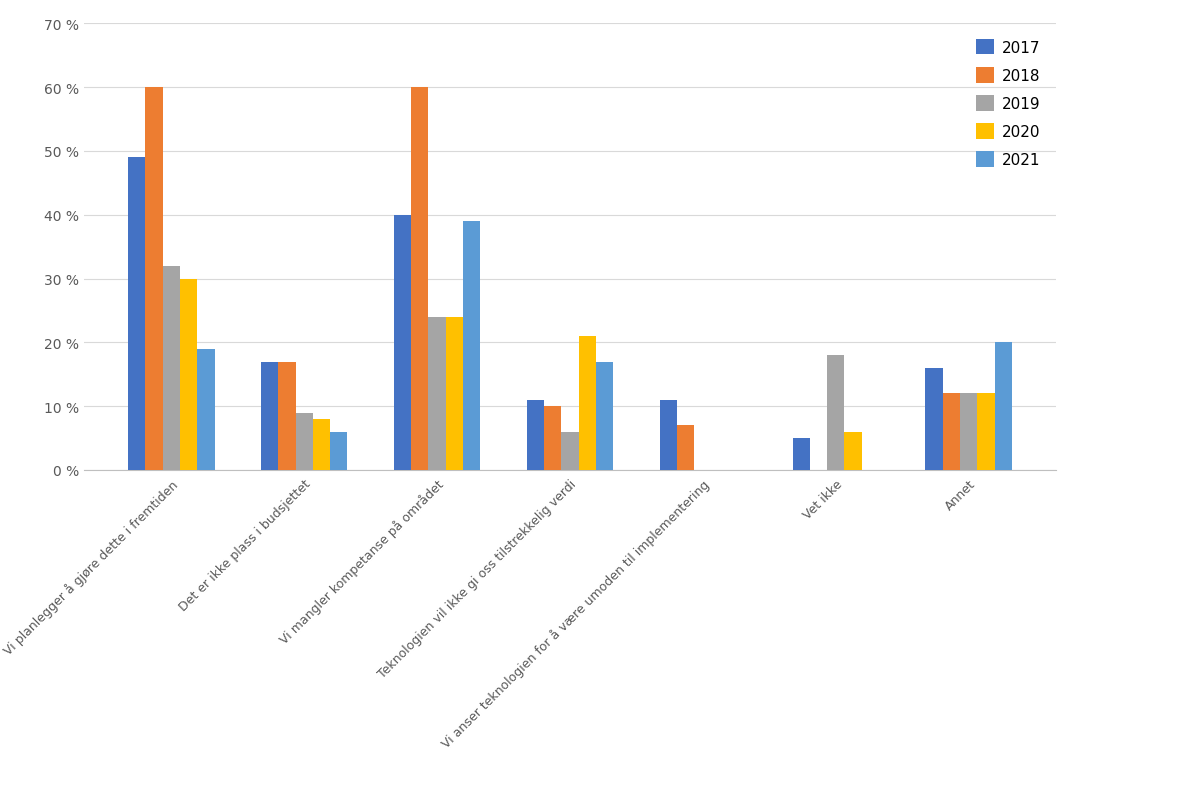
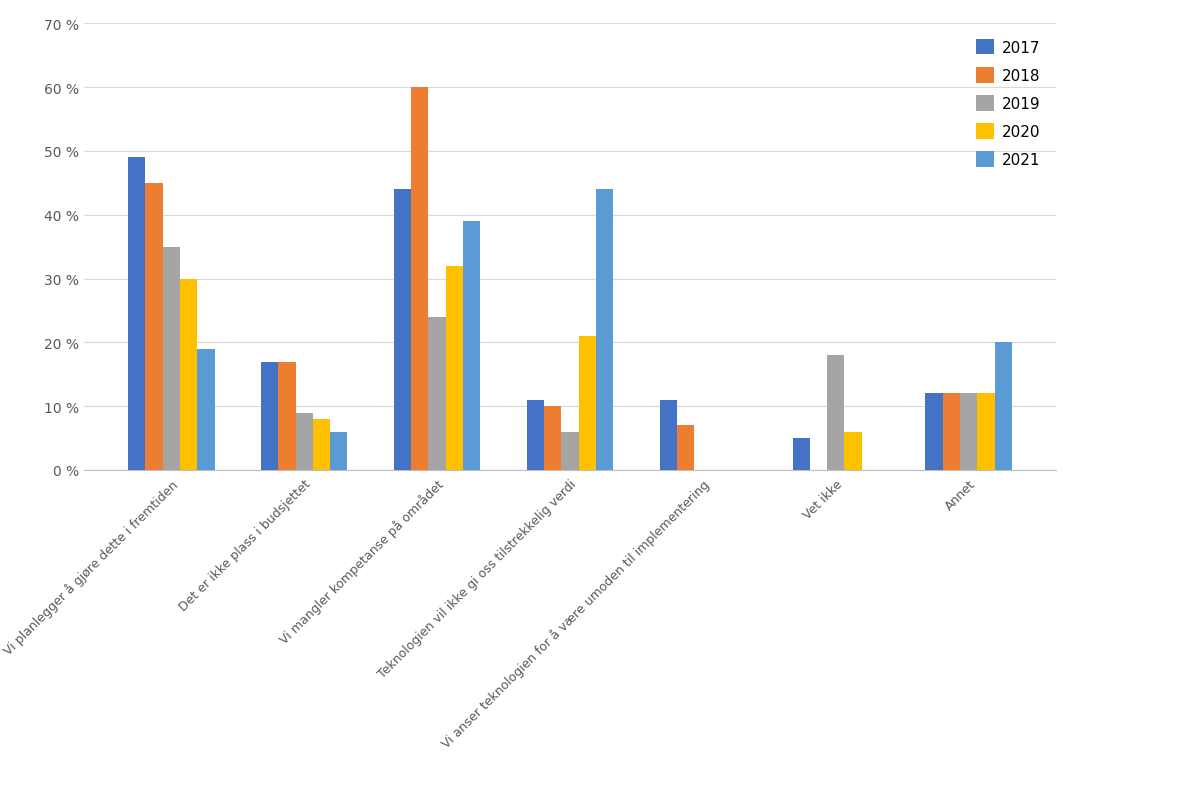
2018/Vi planlegger å gjøre dette i fremtiden: 60 % -> 45 %
2019/Vi planlegger å gjøre dette i fremtiden: 32 % -> 35 %
2017/Vi mangler kompetanse på området: 40 % -> 44 %
2020/Vi mangler kompetanse på området: 24 % -> 32 %
2021/Teknologien vil ikke gi oss tilstrekkelig verdi: 17 % -> 44 %
2017/Annet: 16 % -> 12 %
